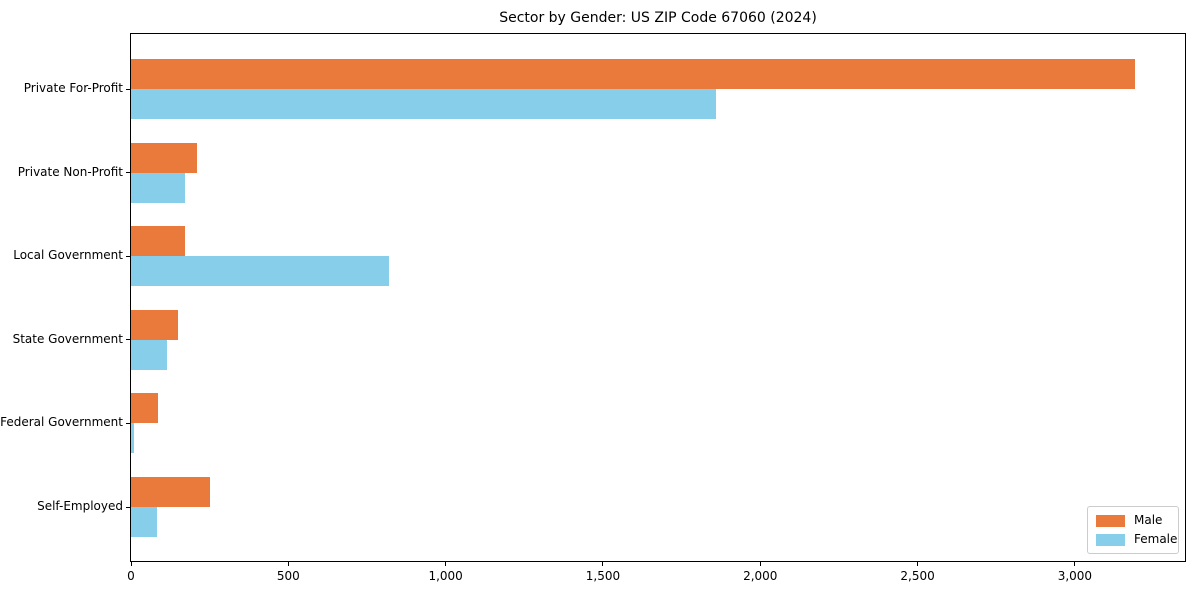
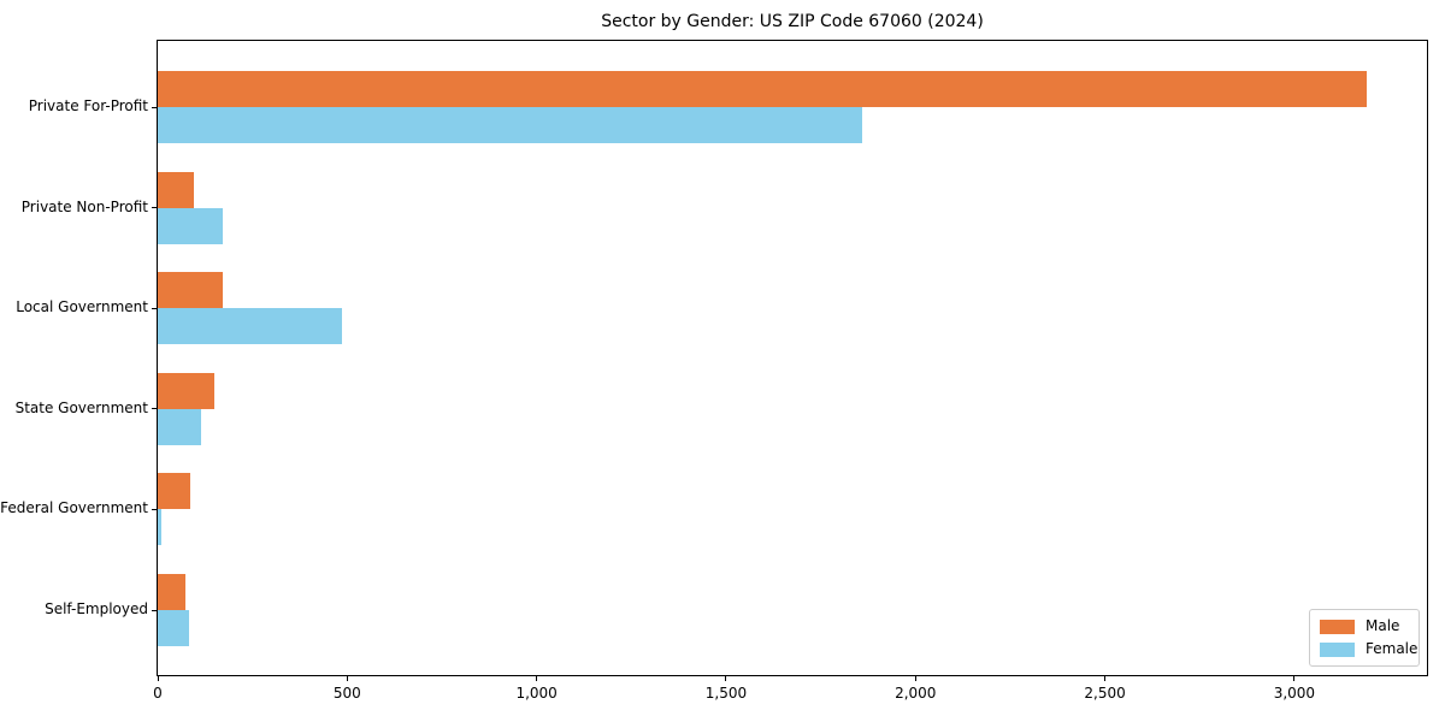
Male/Private Non-Profit: 210 -> 100
Female/Local Government: 820 -> 480
Male/Self-Employed: 250 -> 70
